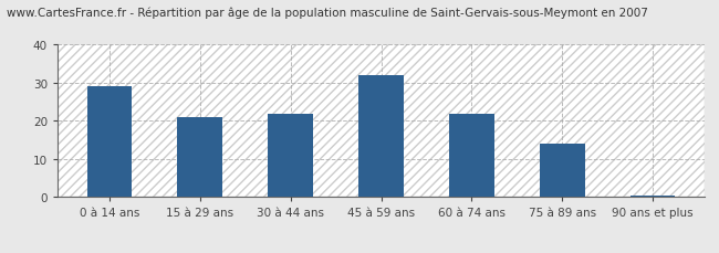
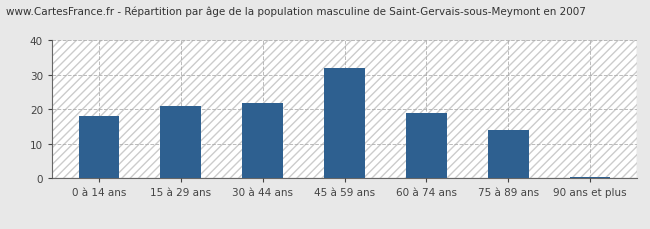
0 à 14 ans: 29.0 -> 18.0
60 à 74 ans: 22.0 -> 19.0
